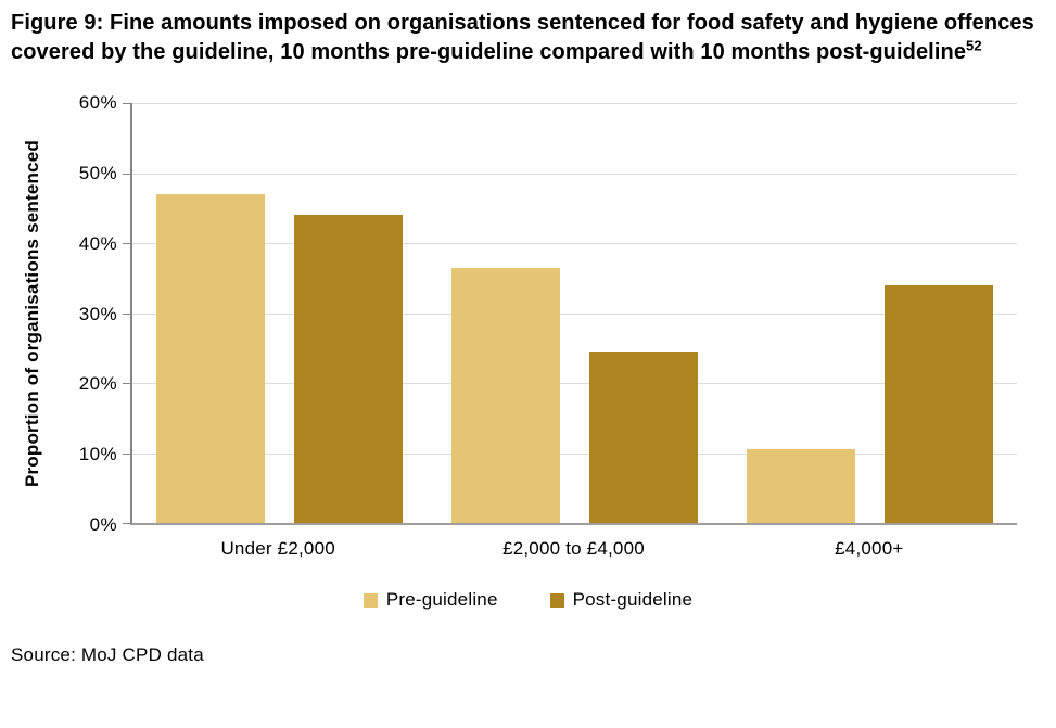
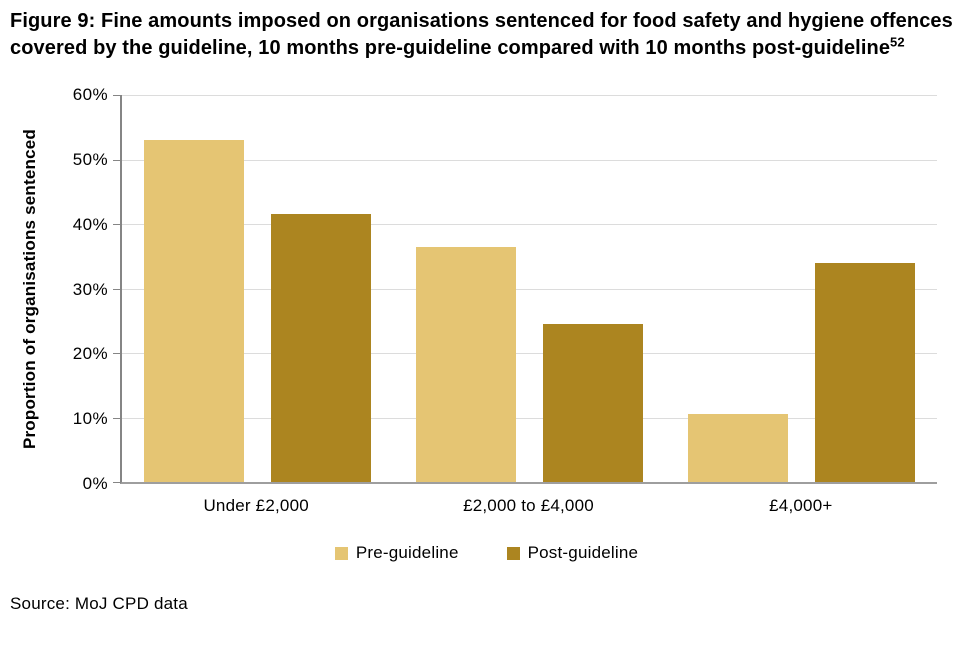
Pre-guideline/Under £2,000: 47% -> 53%
Post-guideline/Under £2,000: 44% -> 42%
